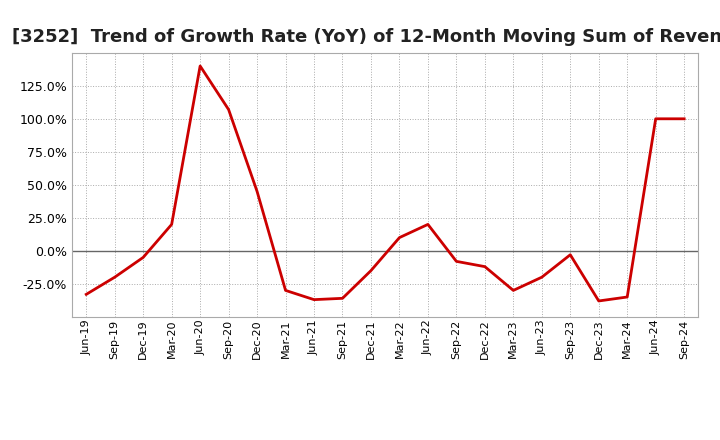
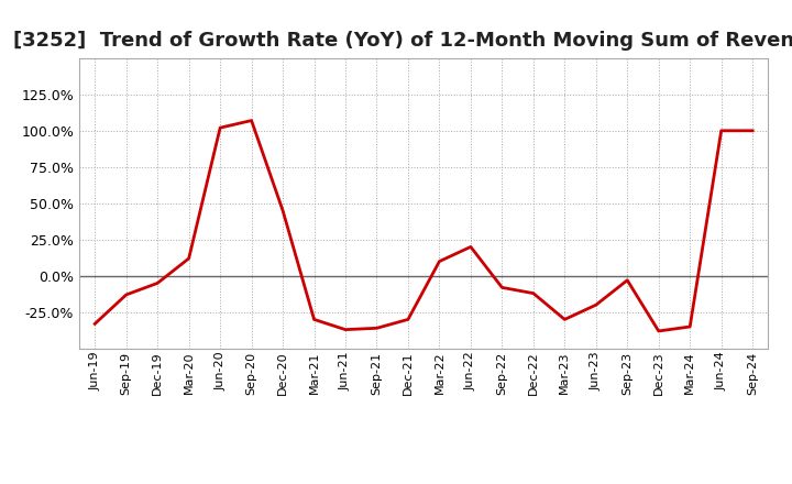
Sep-19: -20% -> -13%
Mar-20: 20% -> 12%
Jun-20: 140% -> 102%
Dec-21: -15% -> -30%
